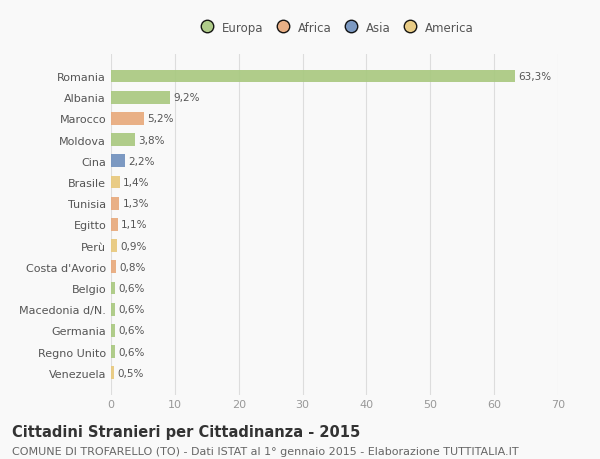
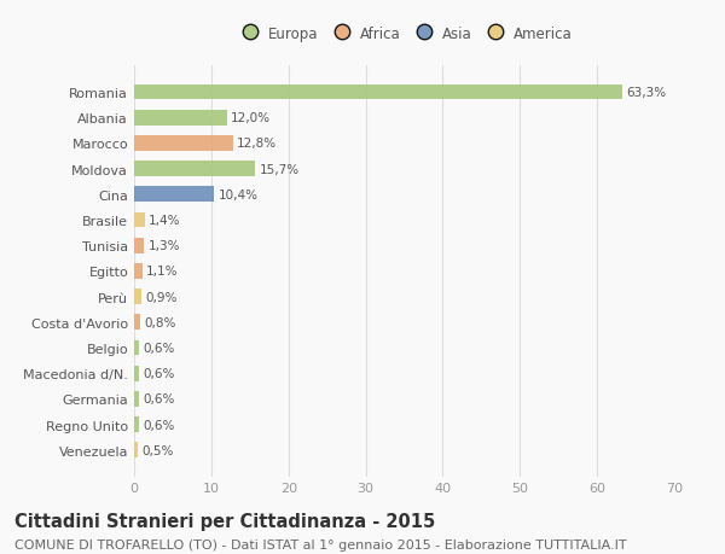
Albania: 9,2% -> 12,0%
Marocco: 5,2% -> 12,8%
Moldova: 3,8% -> 15,7%
Cina: 2,2% -> 10,4%
